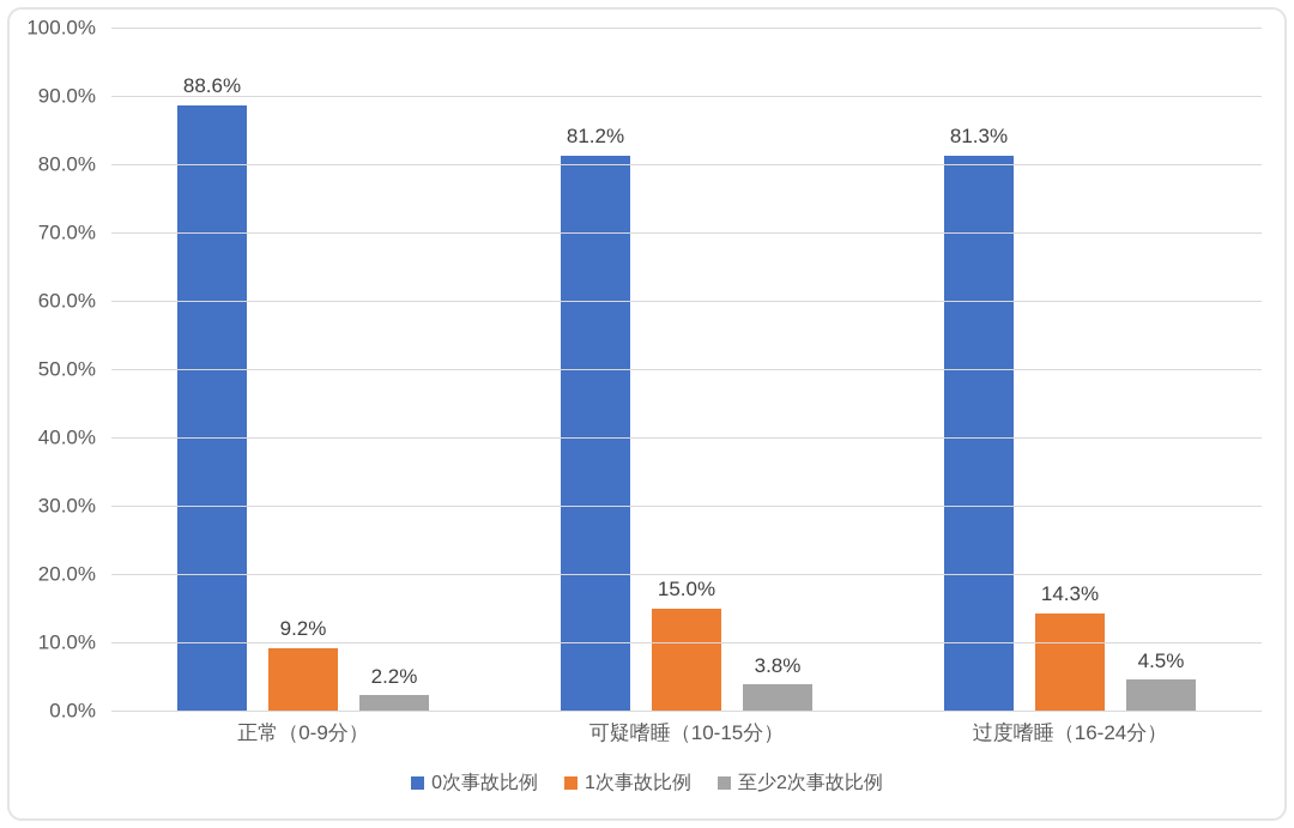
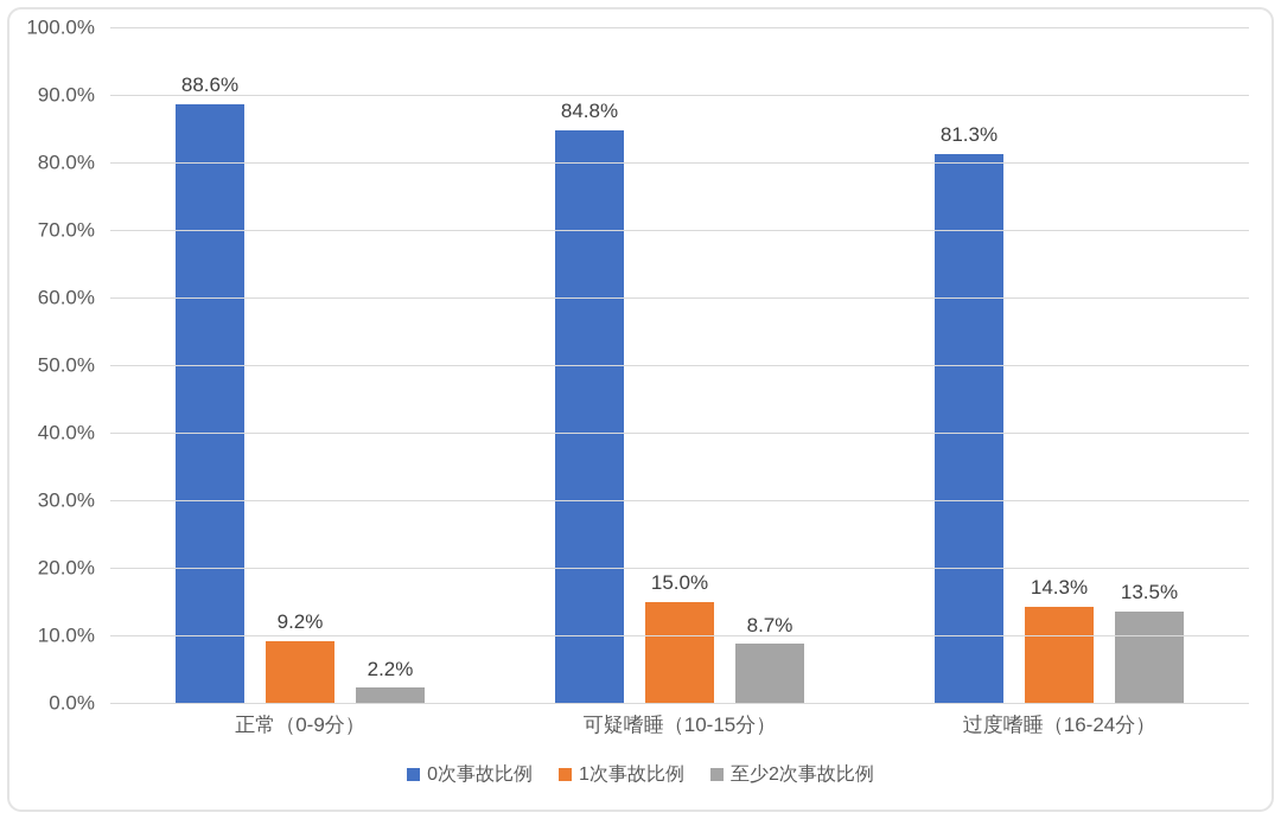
0次事故比例/可疑嗜睡（10-15分）: 81.2% -> 84.8%
至少2次事故比例/可疑嗜睡（10-15分）: 3.8% -> 8.7%
至少2次事故比例/过度嗜睡（16-24分）: 4.5% -> 13.5%
